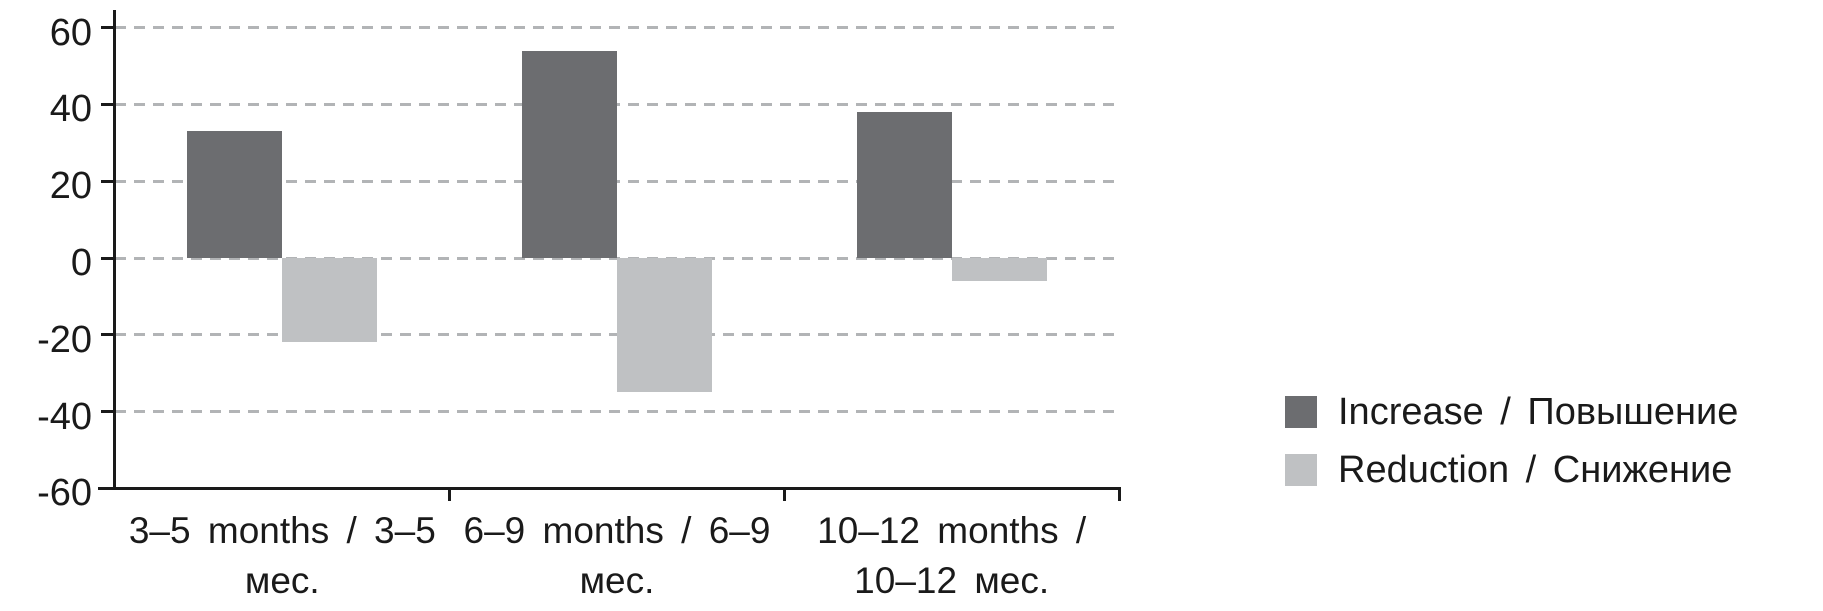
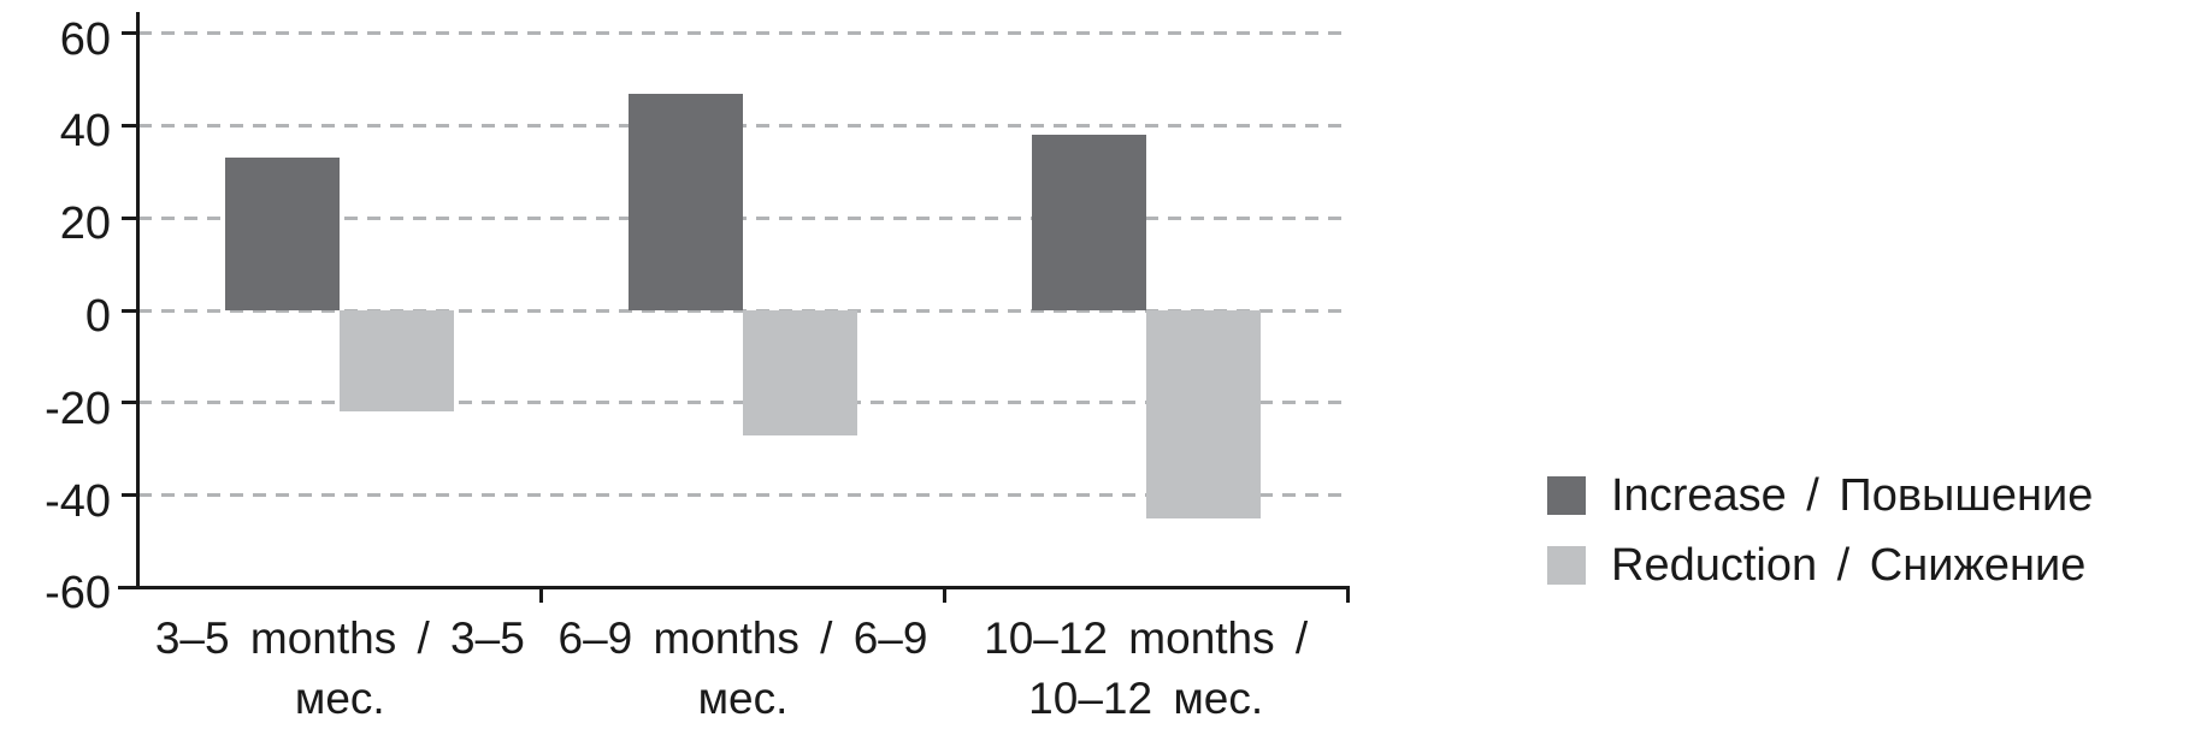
Increase / Повышение/6–9 months / 6–9 мес.: 54 -> 47
Reduction / Снижение/6–9 months / 6–9 мес.: -35 -> -27
Reduction / Снижение/10–12 months / 10–12 мес.: -6 -> -45
